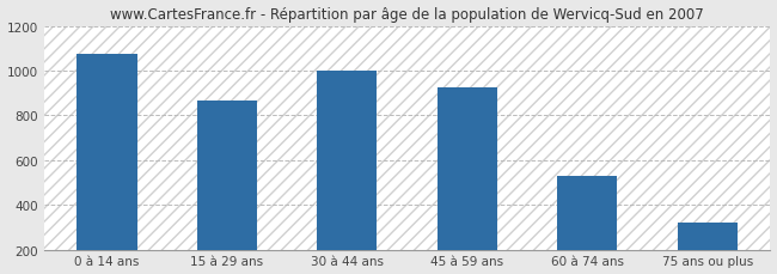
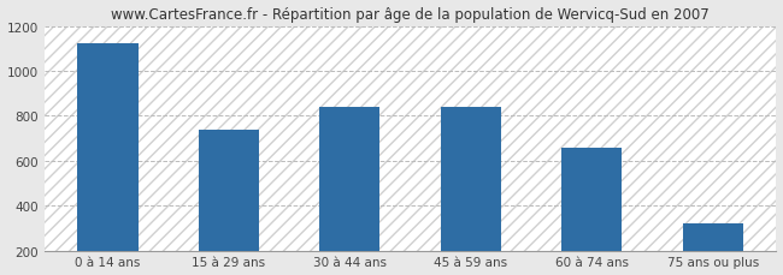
0 à 14 ans: 1080 -> 1120
15 à 29 ans: 860 -> 740
30 à 44 ans: 1000 -> 840
45 à 59 ans: 920 -> 840
60 à 74 ans: 530 -> 660
